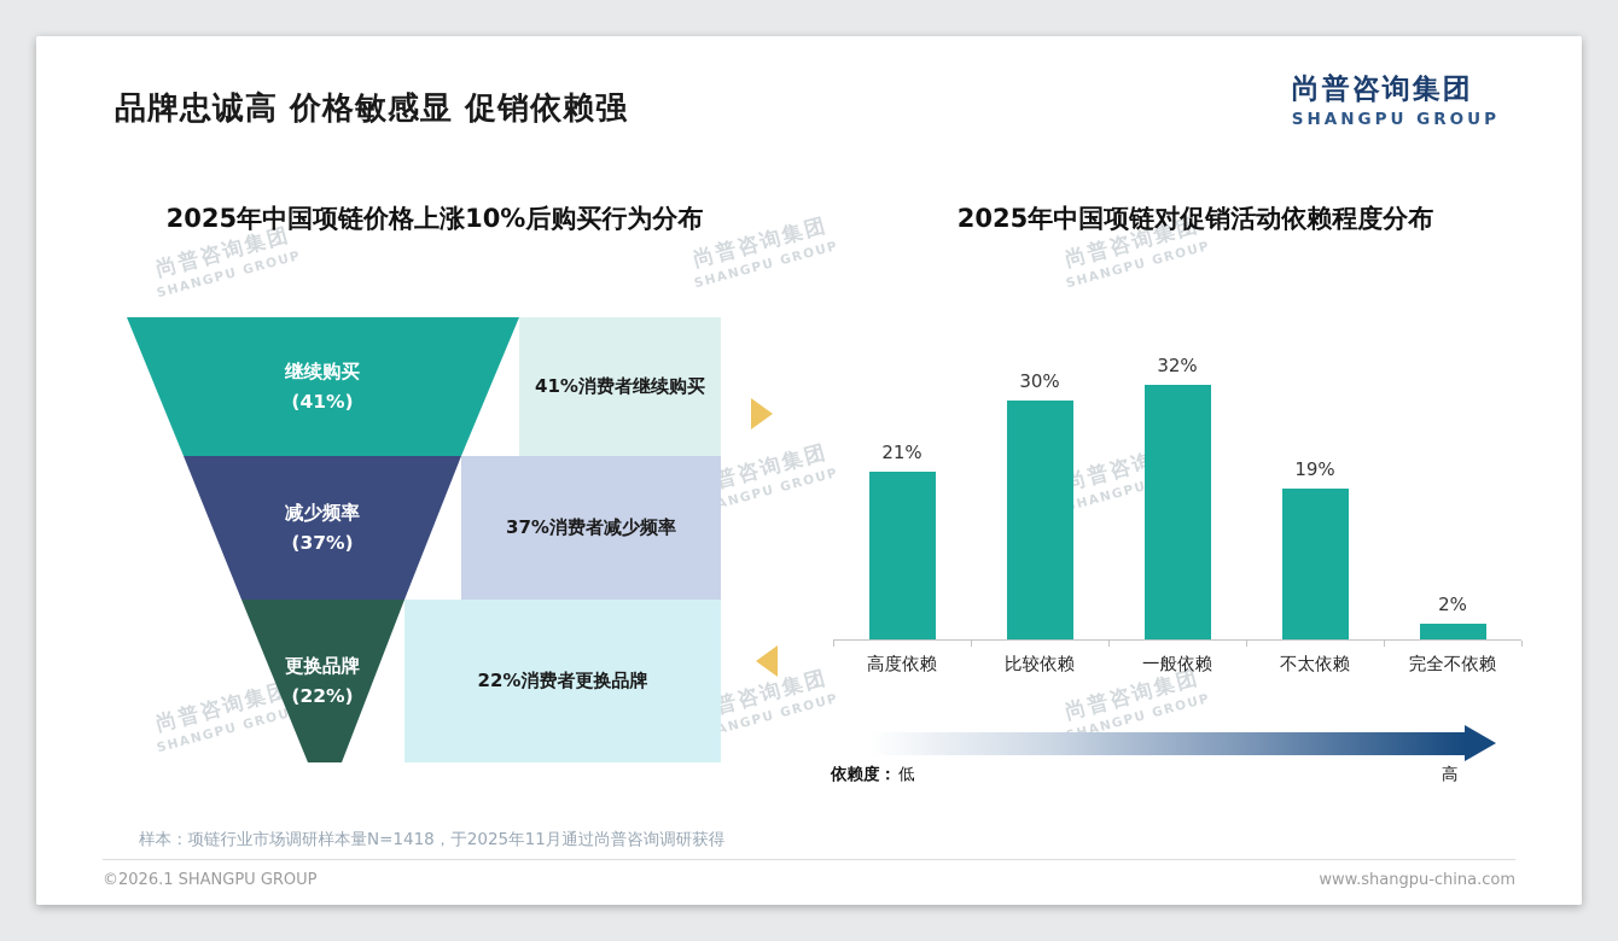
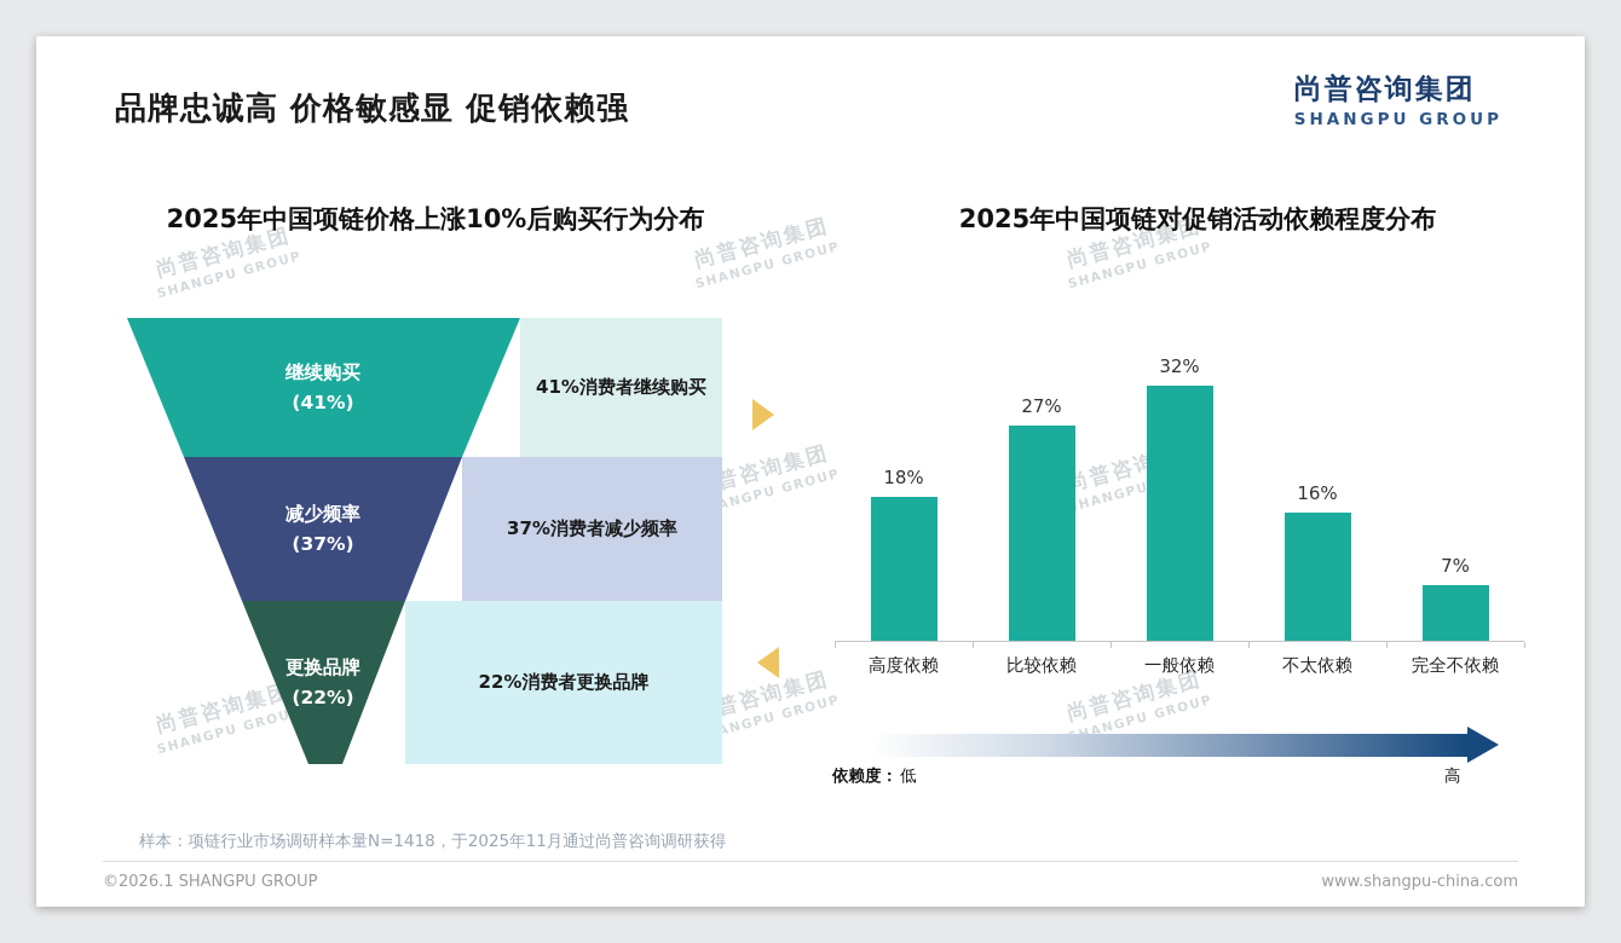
2025年中国项链对促销活动依赖程度分布/高度依赖: 21% -> 18%
2025年中国项链对促销活动依赖程度分布/比较依赖: 30% -> 27%
2025年中国项链对促销活动依赖程度分布/不太依赖: 19% -> 16%
2025年中国项链对促销活动依赖程度分布/完全不依赖: 2% -> 7%
